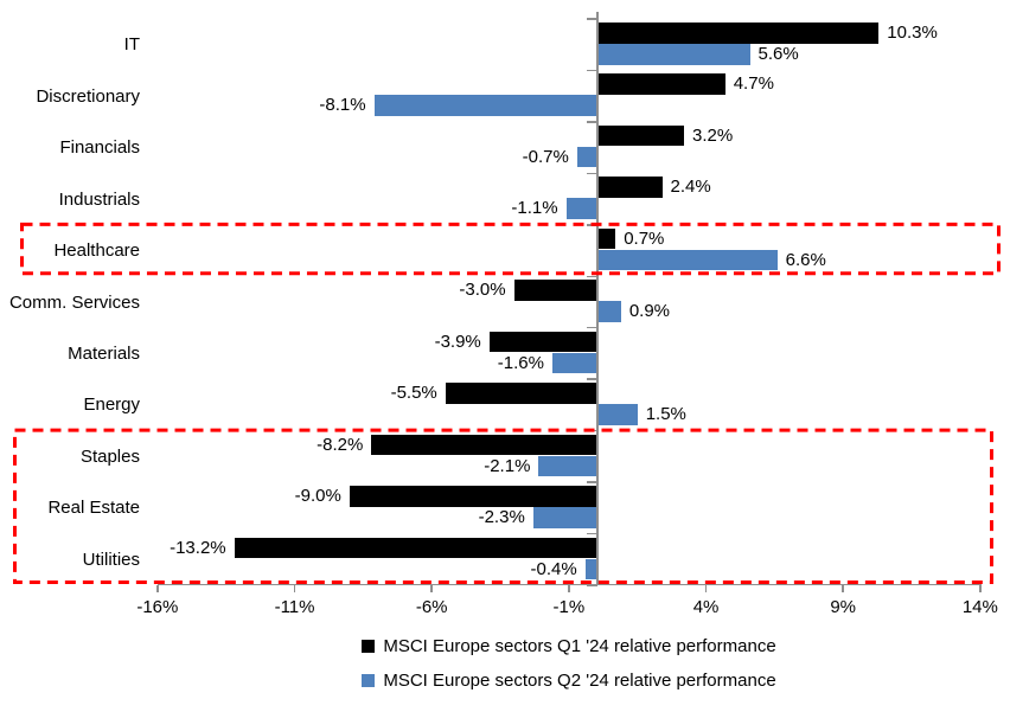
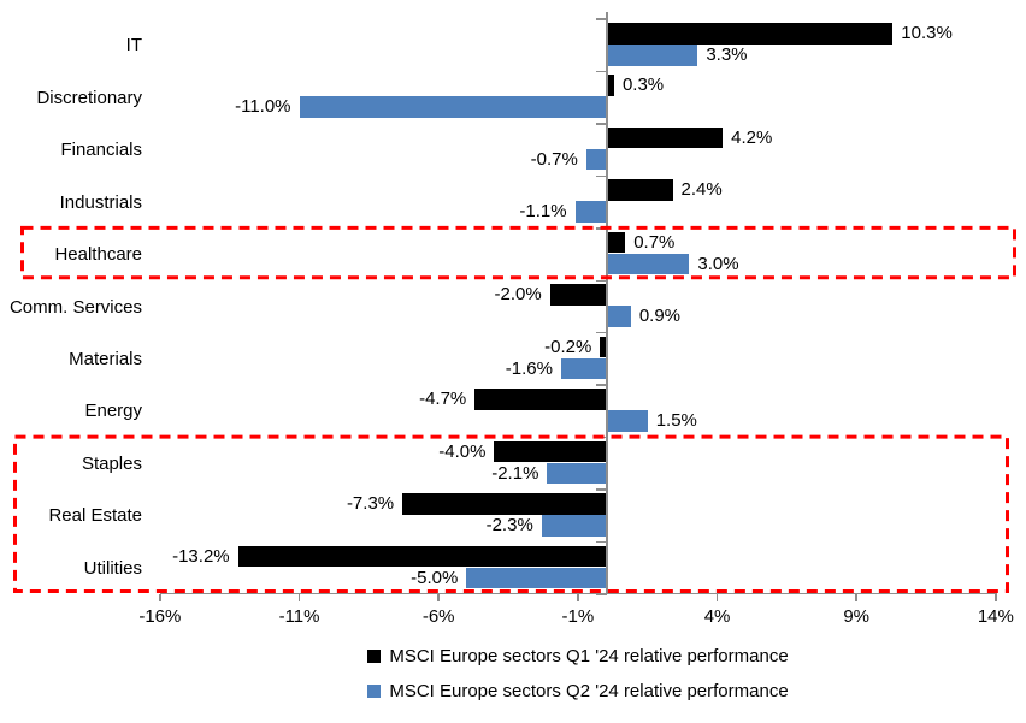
MSCI Europe sectors Q2 '24 relative performance/IT: 5.6% -> 3.3%
MSCI Europe sectors Q1 '24 relative performance/Discretionary: 4.7% -> 0.3%
MSCI Europe sectors Q2 '24 relative performance/Discretionary: -8.1% -> -11.0%
MSCI Europe sectors Q1 '24 relative performance/Financials: 3.2% -> 4.2%
MSCI Europe sectors Q2 '24 relative performance/Healthcare: 6.6% -> 3.0%
MSCI Europe sectors Q1 '24 relative performance/Comm. Services: -3.0% -> -2.0%
MSCI Europe sectors Q1 '24 relative performance/Materials: -3.9% -> -0.2%
MSCI Europe sectors Q1 '24 relative performance/Energy: -5.5% -> -4.7%
MSCI Europe sectors Q1 '24 relative performance/Staples: -8.2% -> -4.0%
MSCI Europe sectors Q1 '24 relative performance/Real Estate: -9.0% -> -7.3%
MSCI Europe sectors Q2 '24 relative performance/Utilities: -0.4% -> -5.0%
